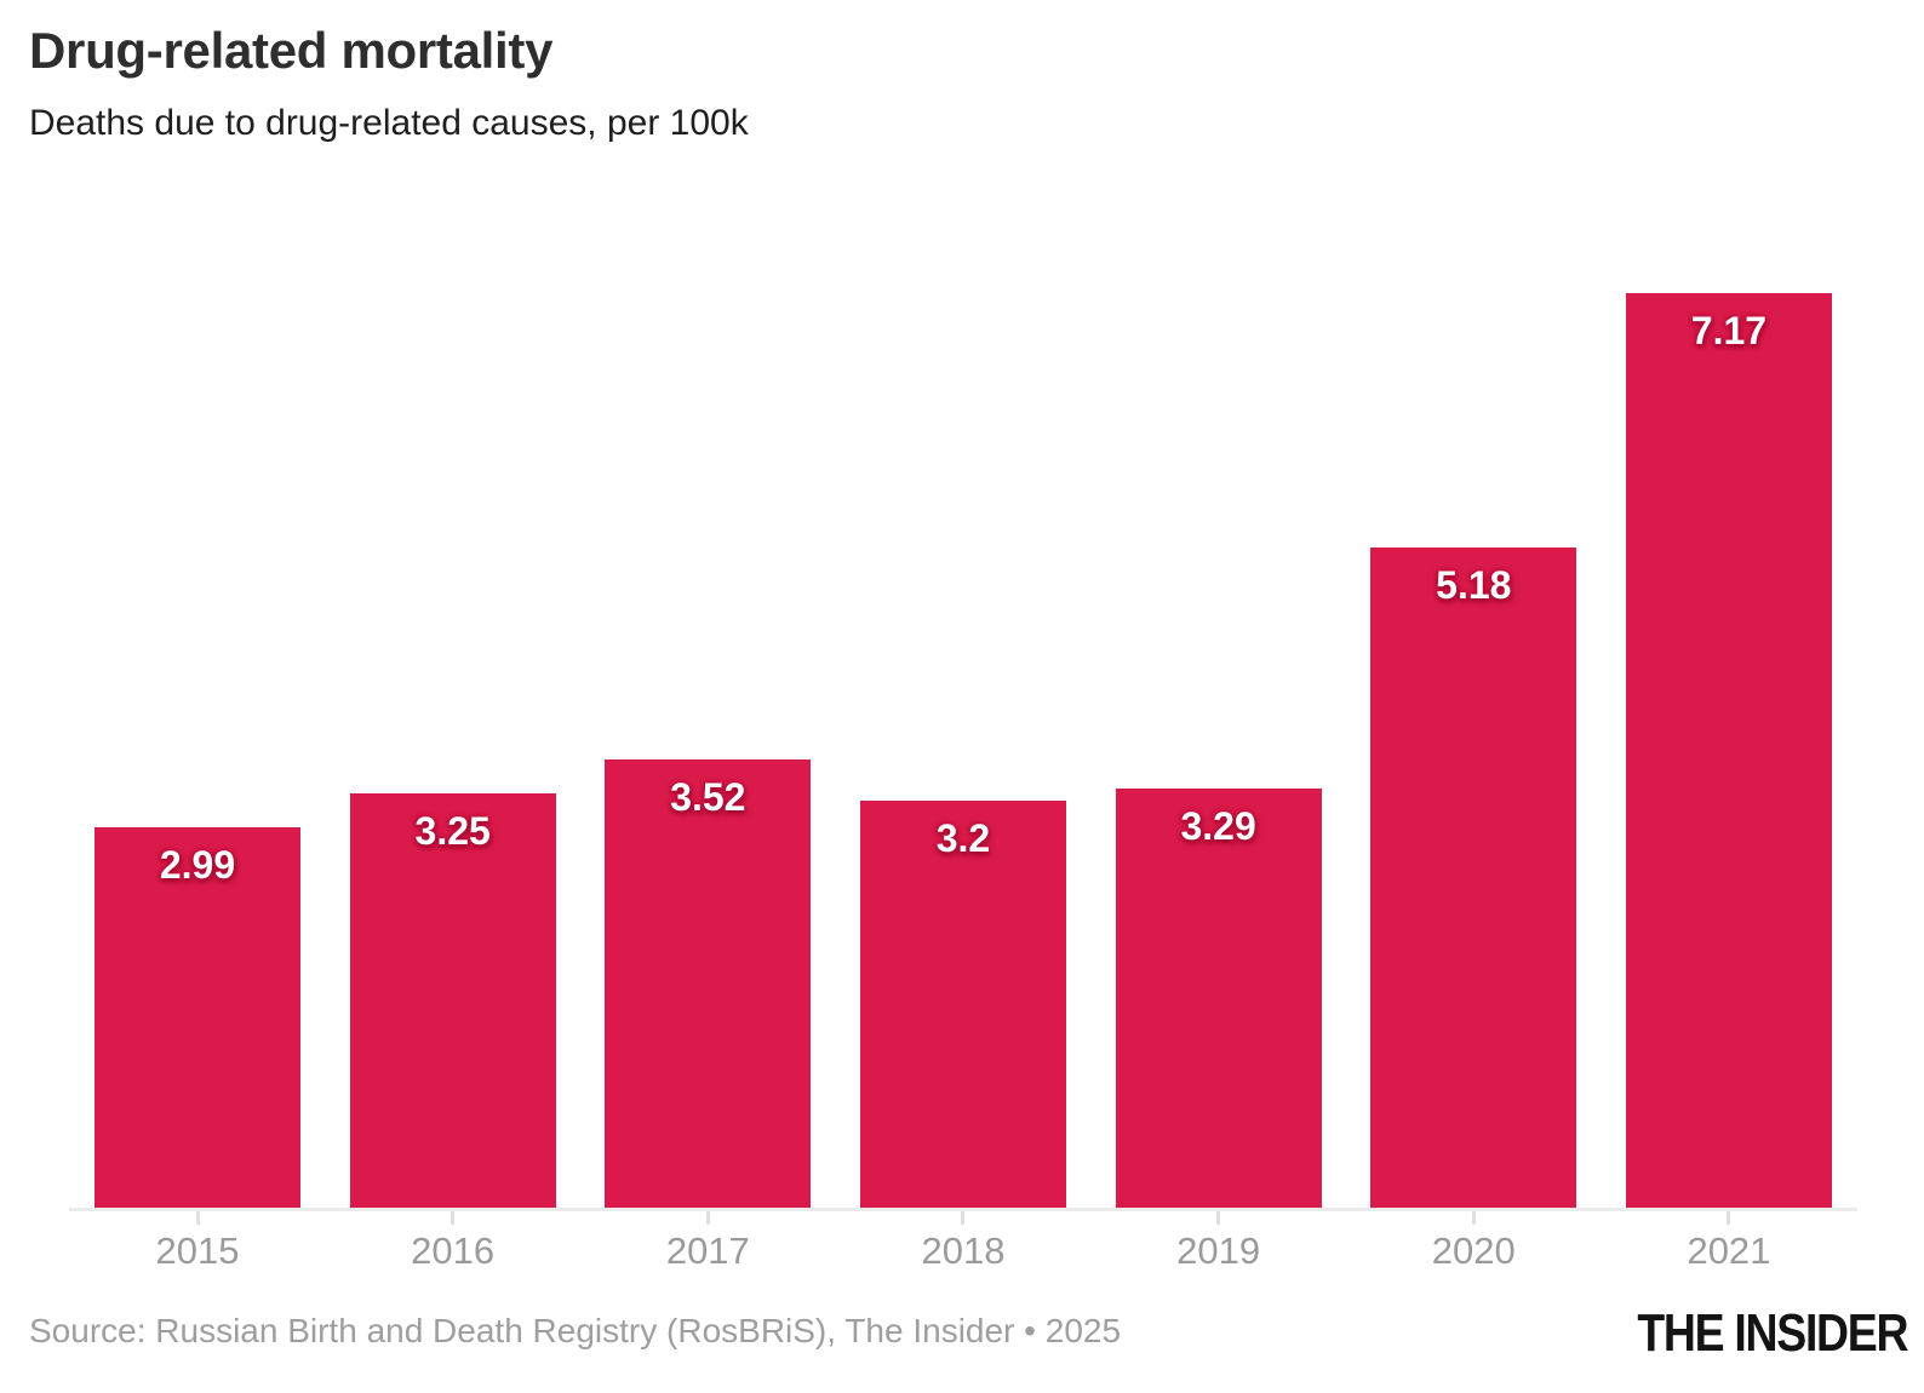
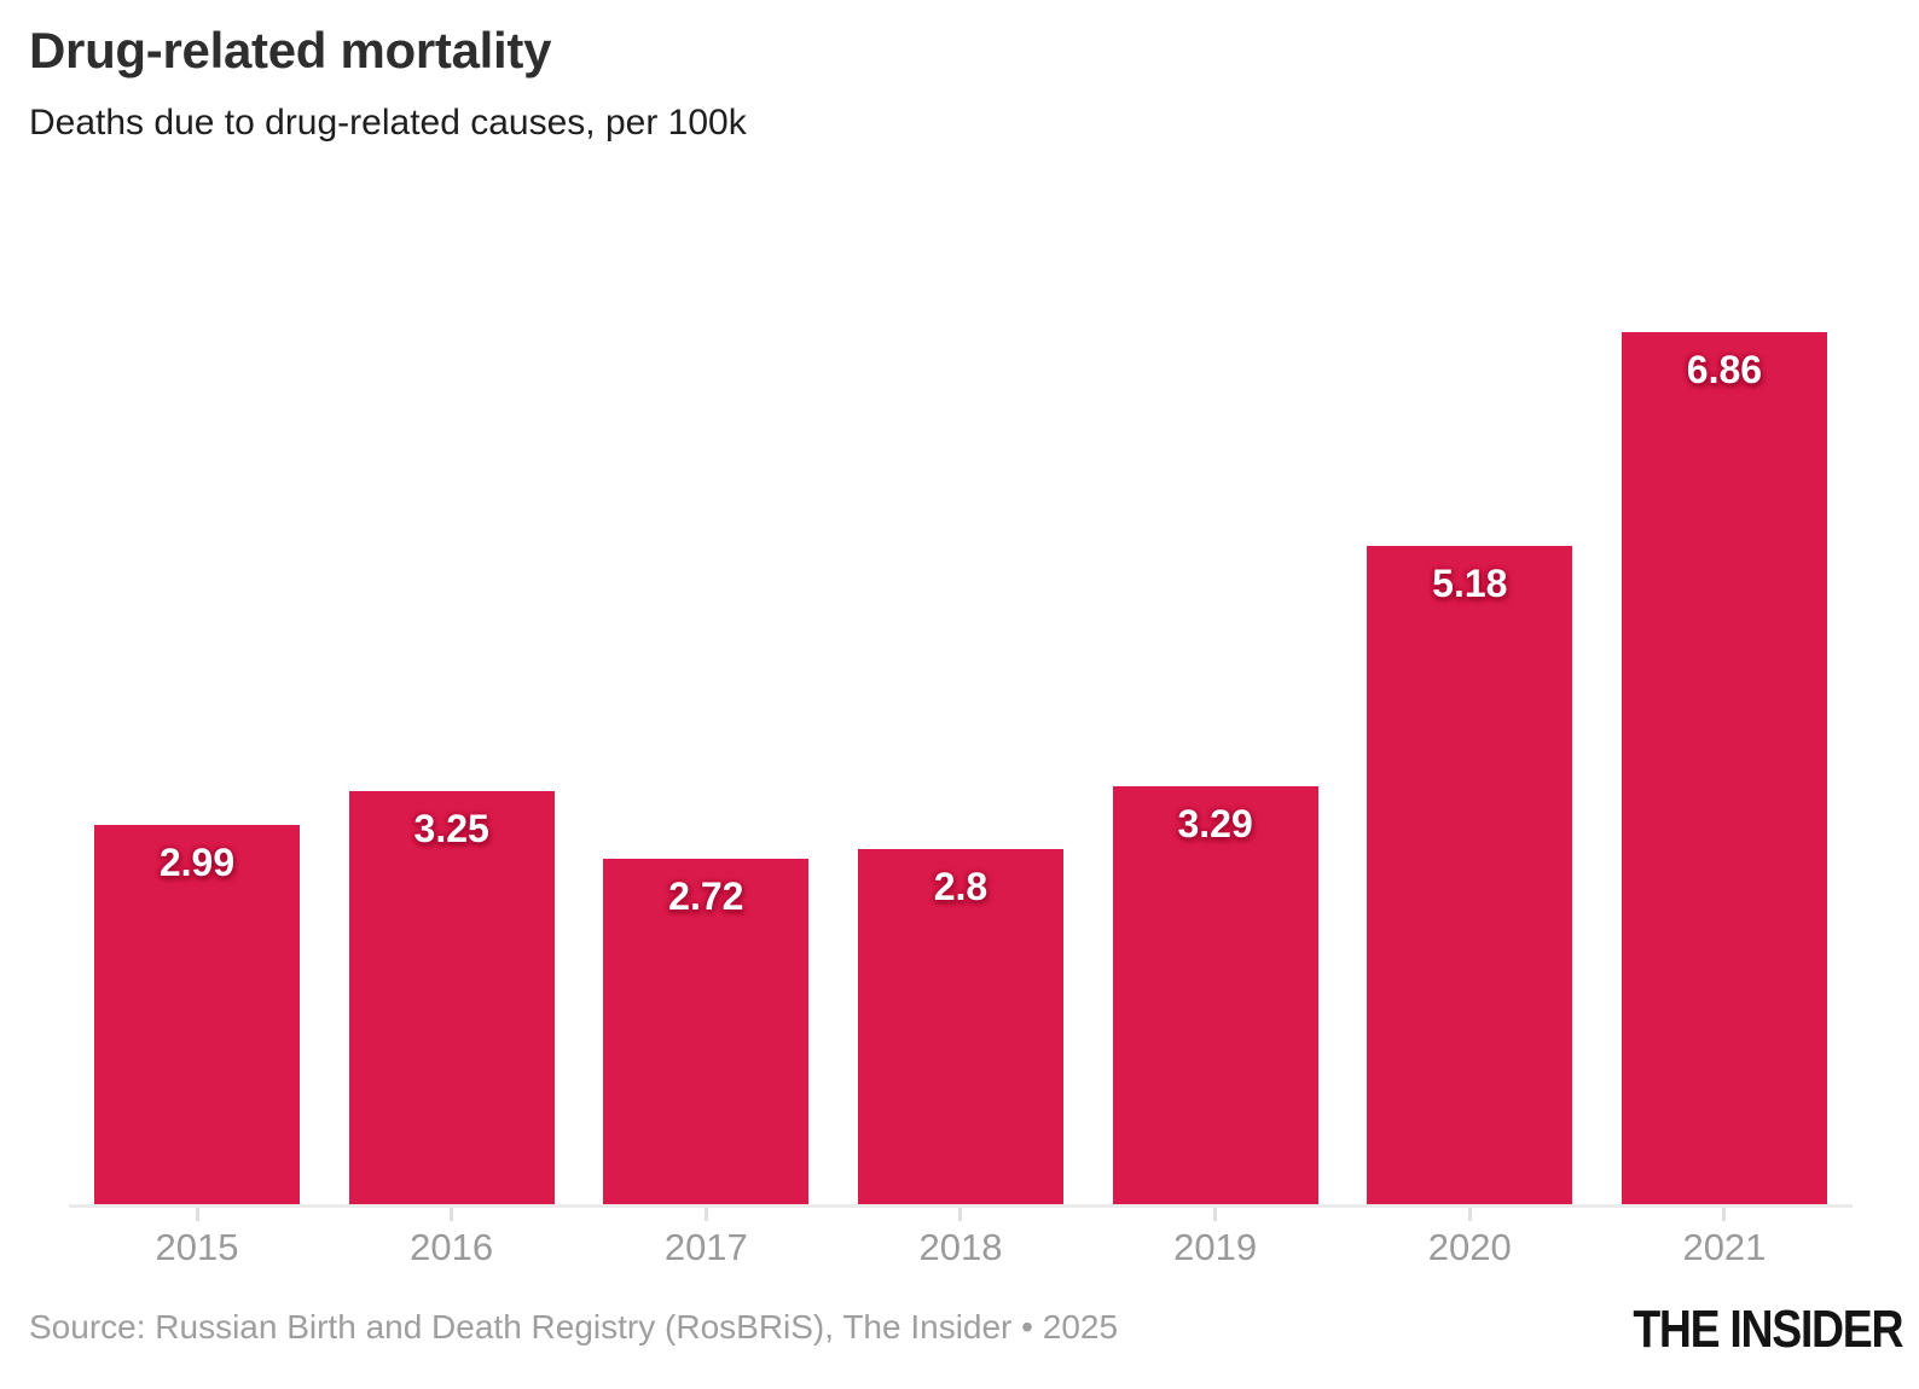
2017: 3.52 -> 2.72
2018: 3.2 -> 2.8
2021: 7.17 -> 6.86
